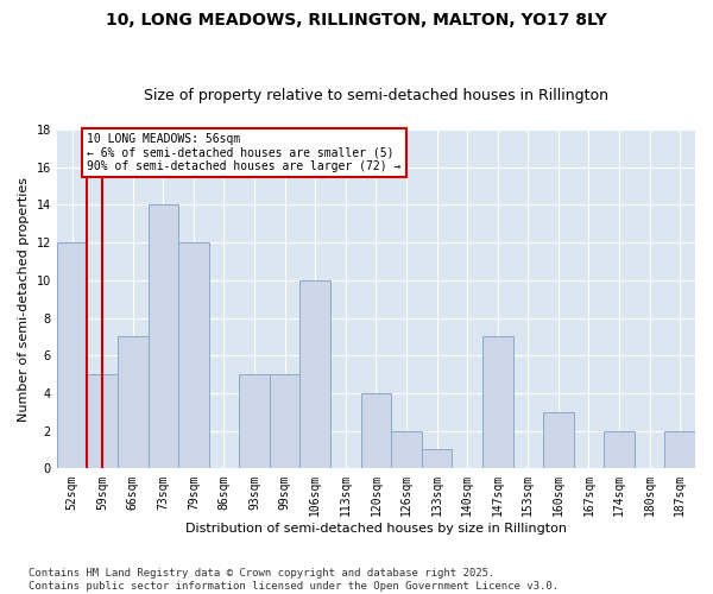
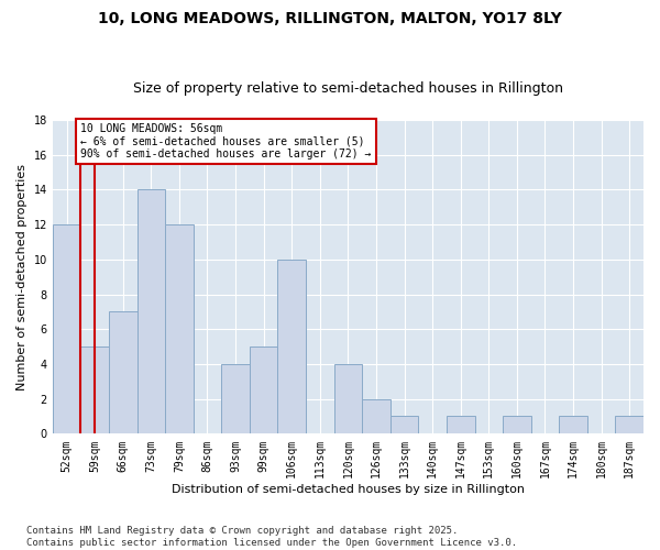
93sqm: 5 -> 4
147sqm: 7 -> 1
160sqm: 3 -> 1
174sqm: 2 -> 1
187sqm: 2 -> 1
